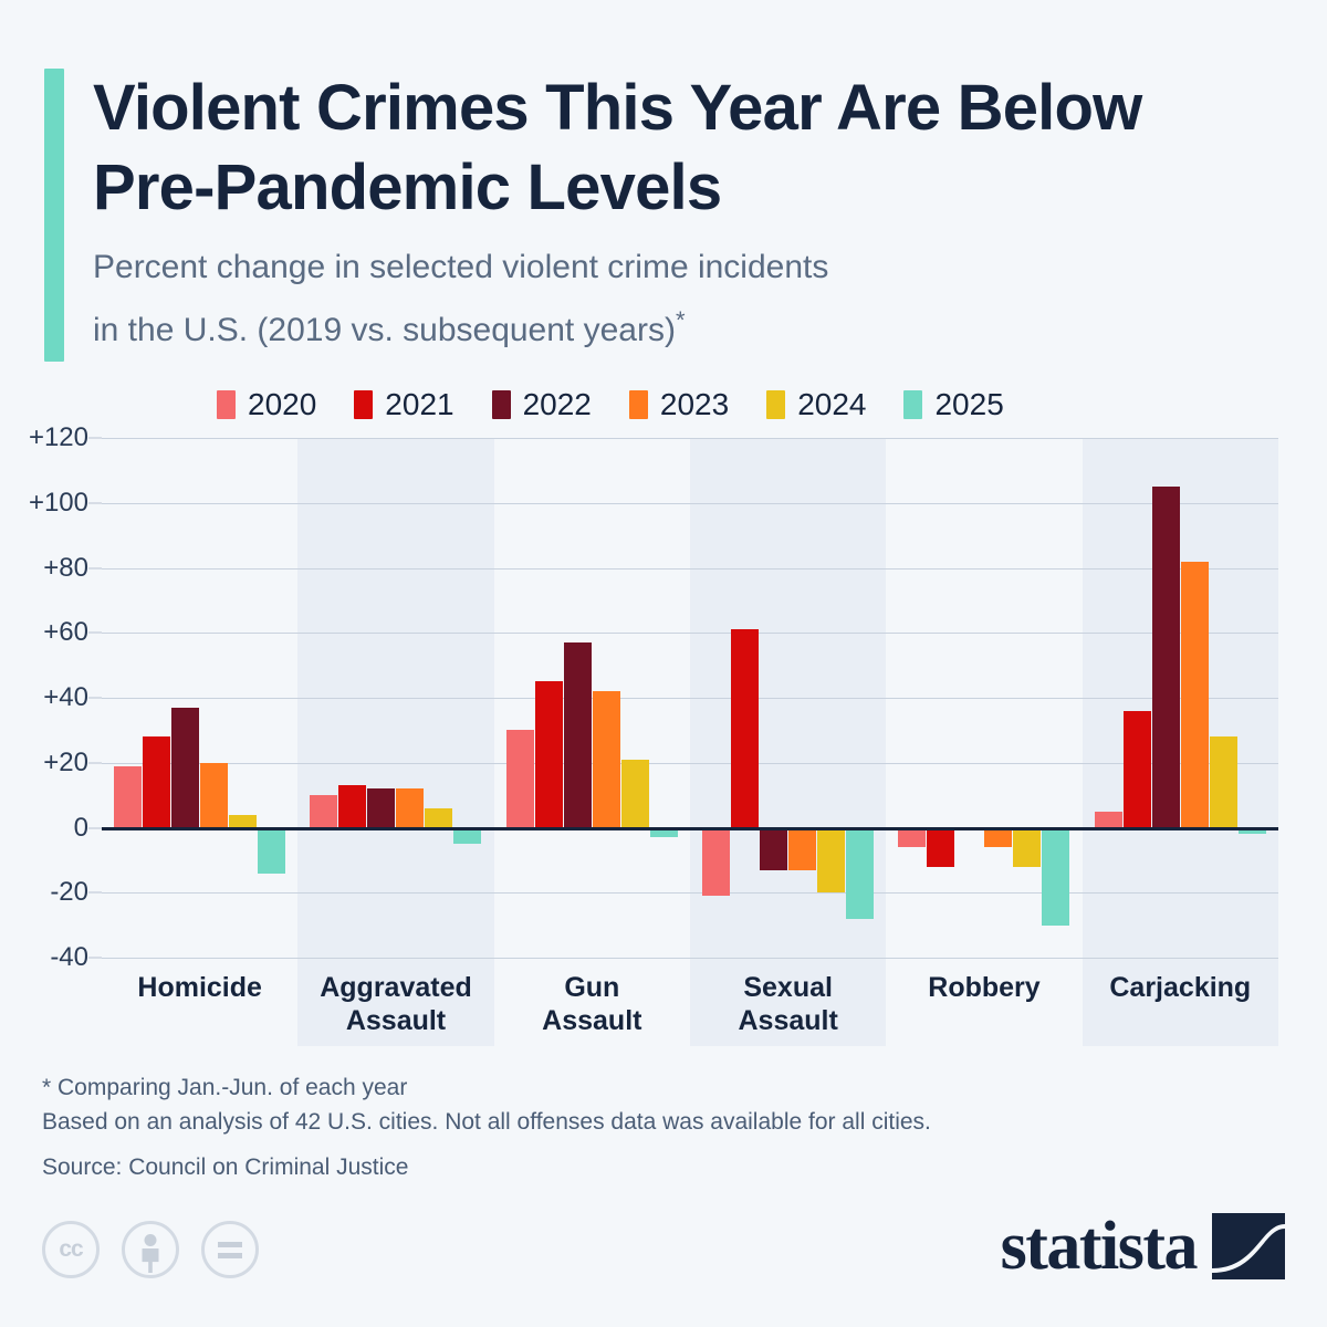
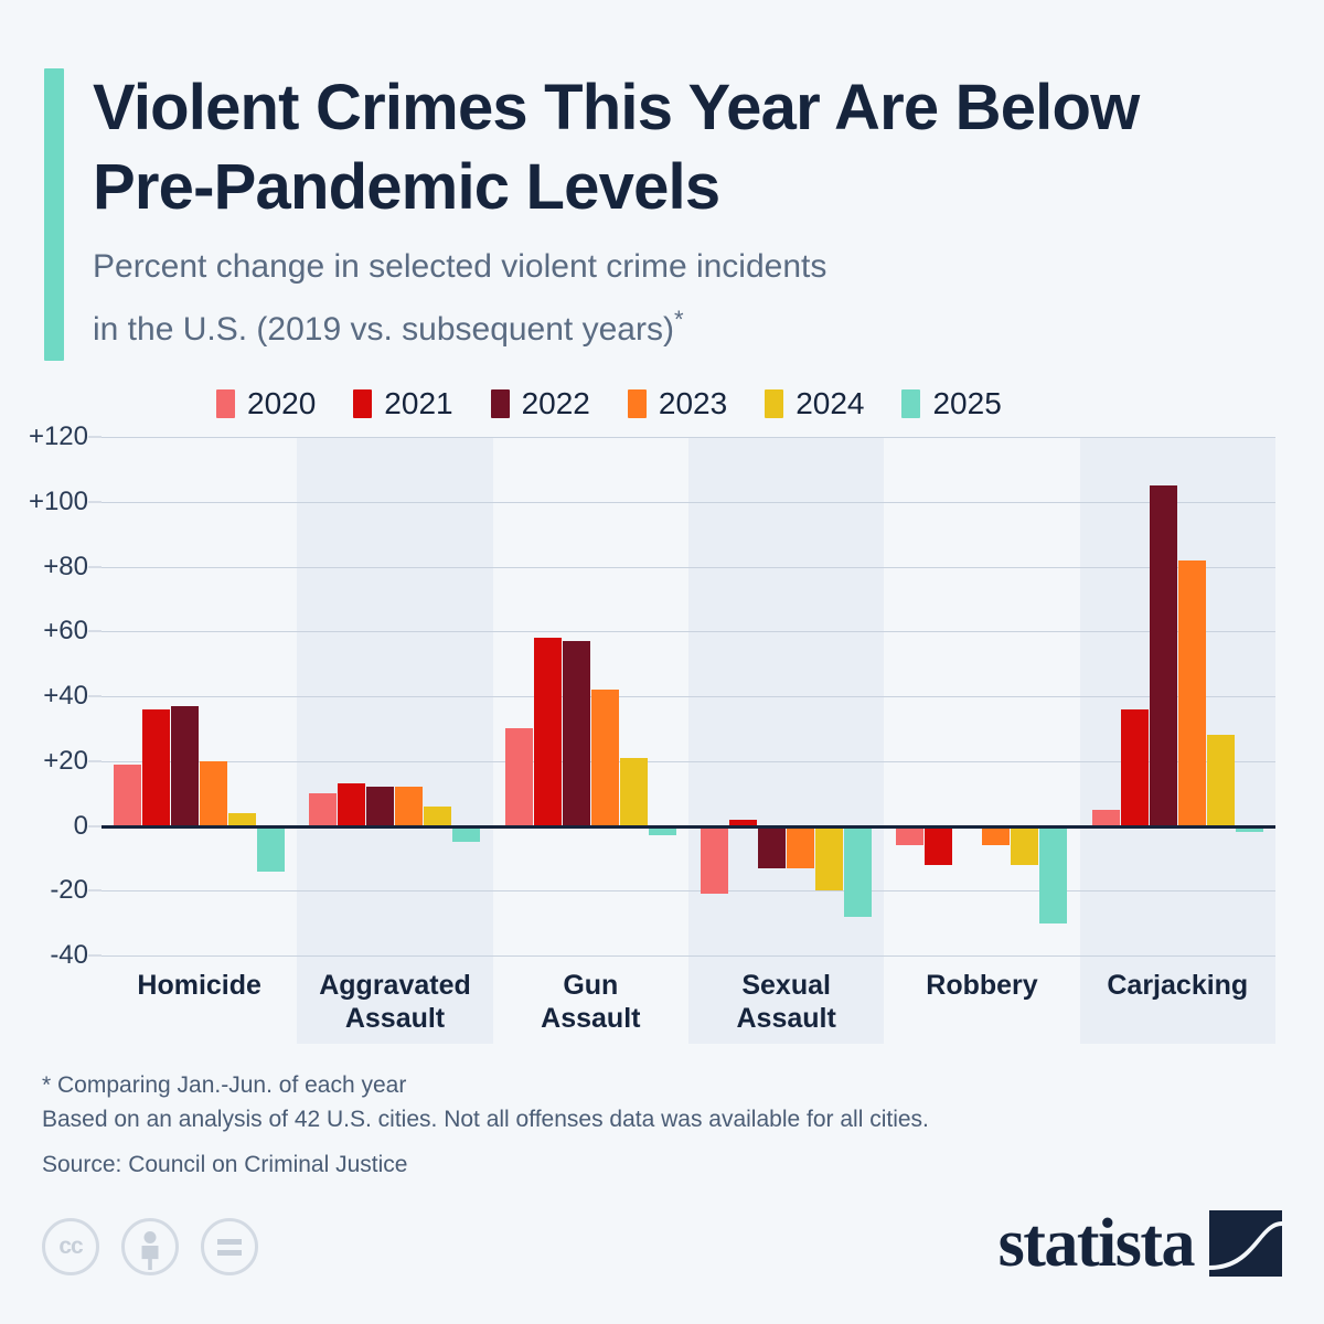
2021/Homicide: 28 -> 36
2021/Gun Assault: 45 -> 58
2021/Sexual Assault: 61 -> 2
